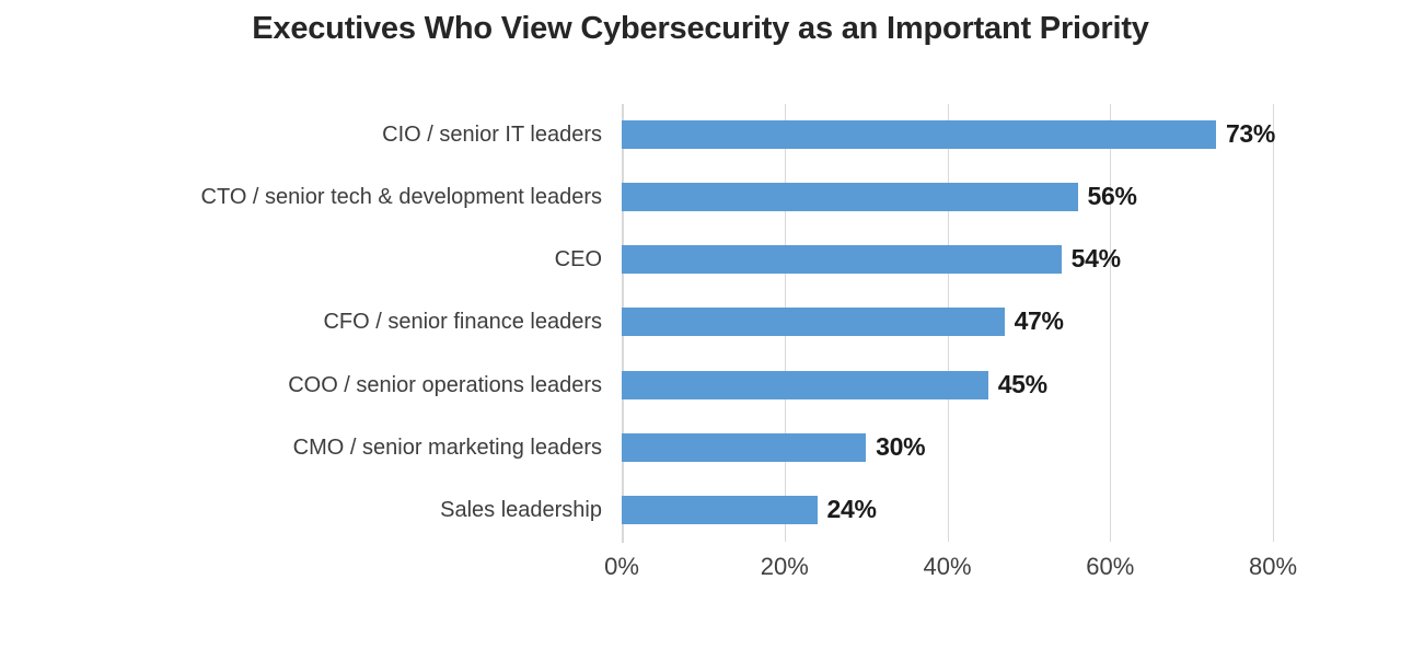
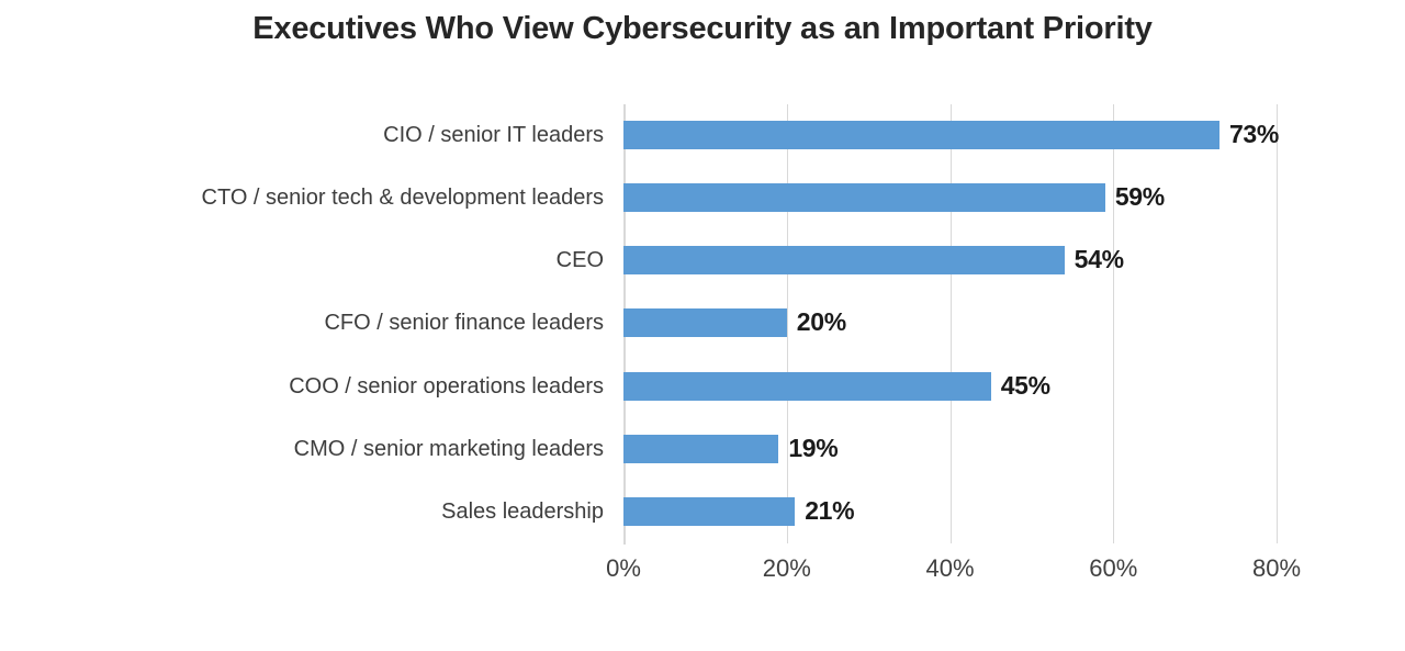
CTO / senior tech & development leaders: 56% -> 59%
CFO / senior finance leaders: 47% -> 20%
CMO / senior marketing leaders: 30% -> 19%
Sales leadership: 24% -> 21%
